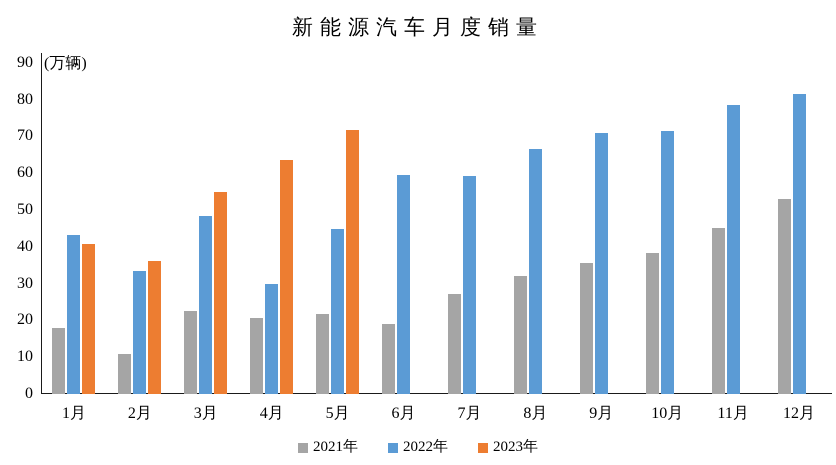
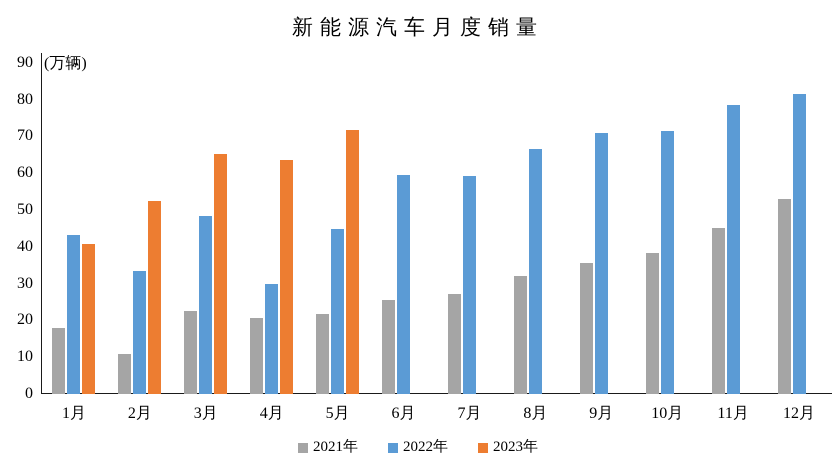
2023年/2月: 36 -> 52
2023年/3月: 55 -> 65
2021年/6月: 19 -> 26
